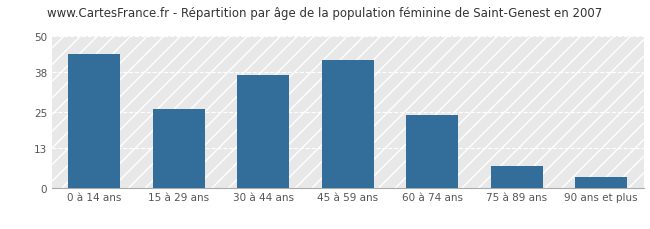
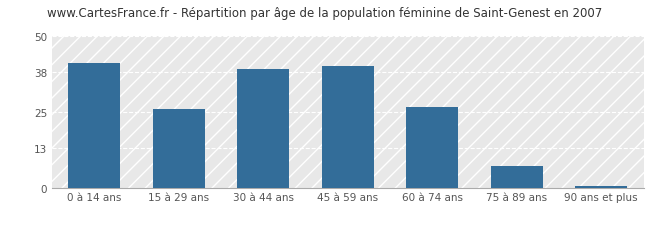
0 à 14 ans: 44.0 -> 41.0
30 à 44 ans: 37.0 -> 39.0
45 à 59 ans: 42.0 -> 40.0
60 à 74 ans: 24.0 -> 26.5
90 ans et plus: 3.5 -> 0.5
